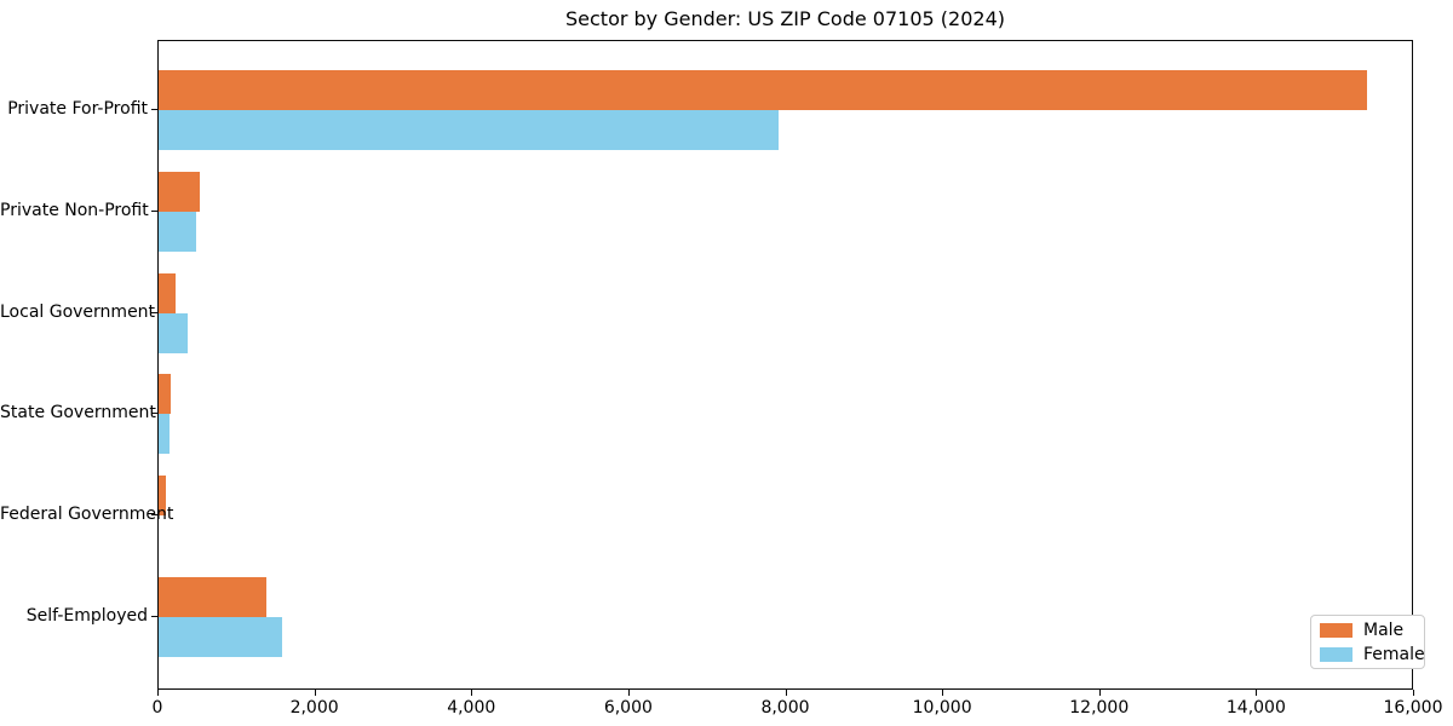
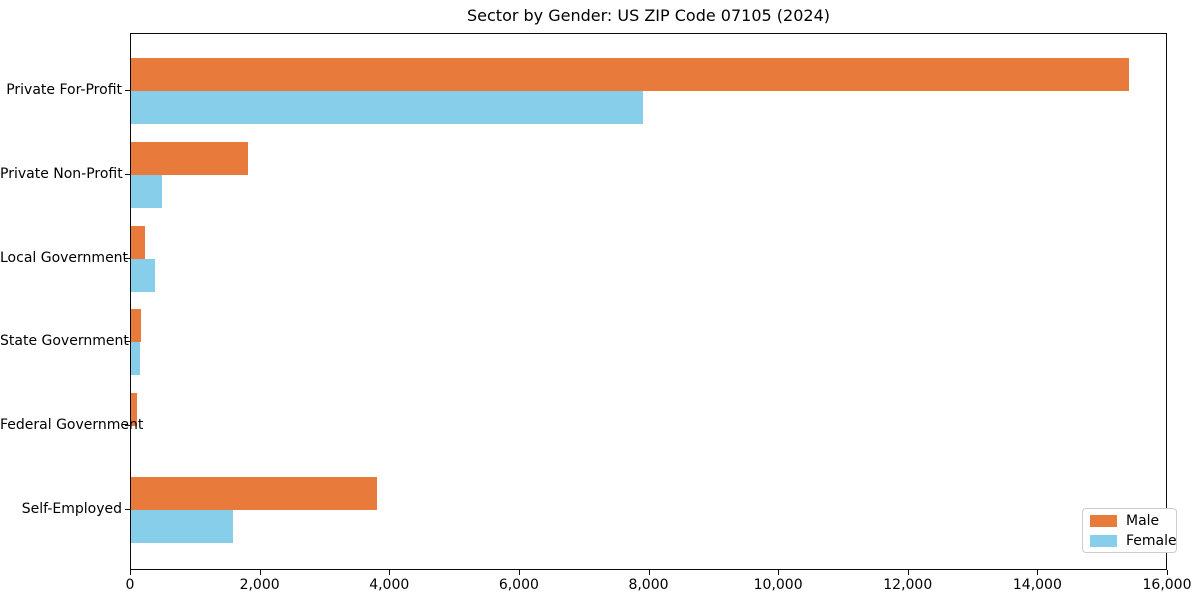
Male/Private Non-Profit: 500 -> 1800
Male/Self-Employed: 1400 -> 3800
